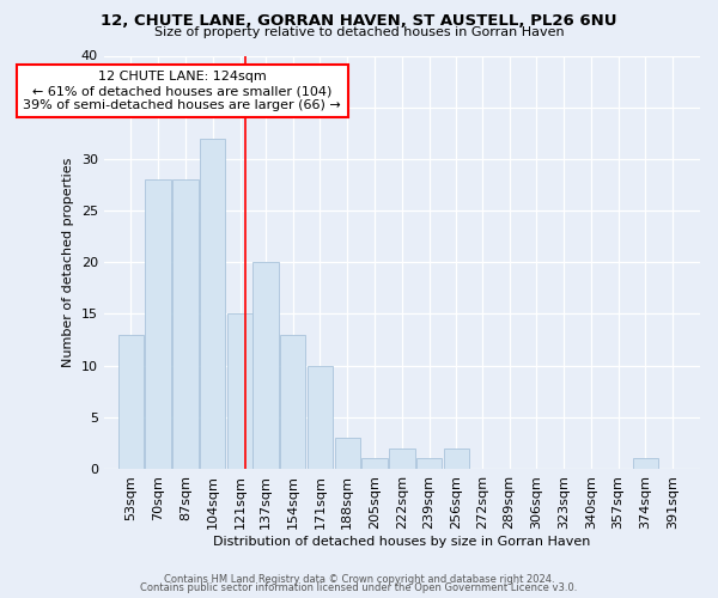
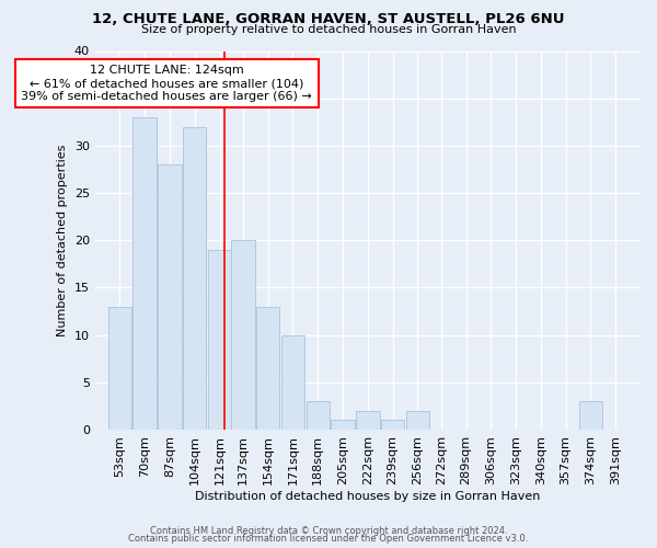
70sqm: 28 -> 33
121sqm: 15 -> 19
374sqm: 1 -> 3
